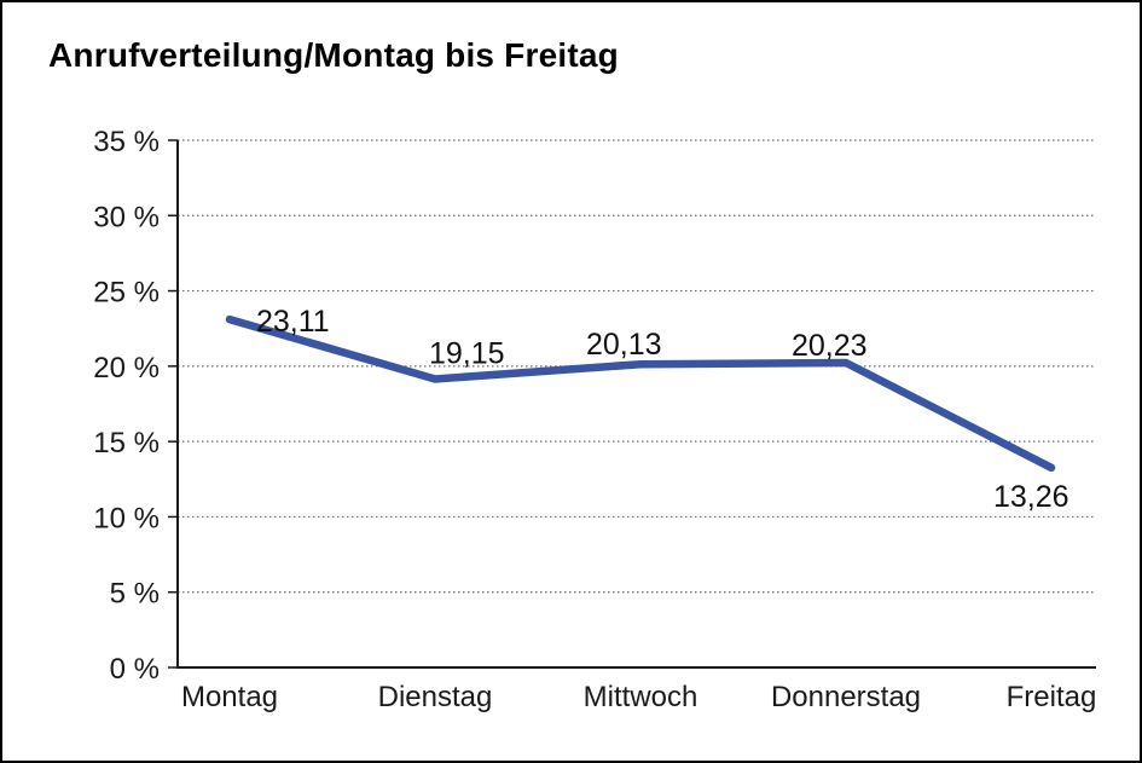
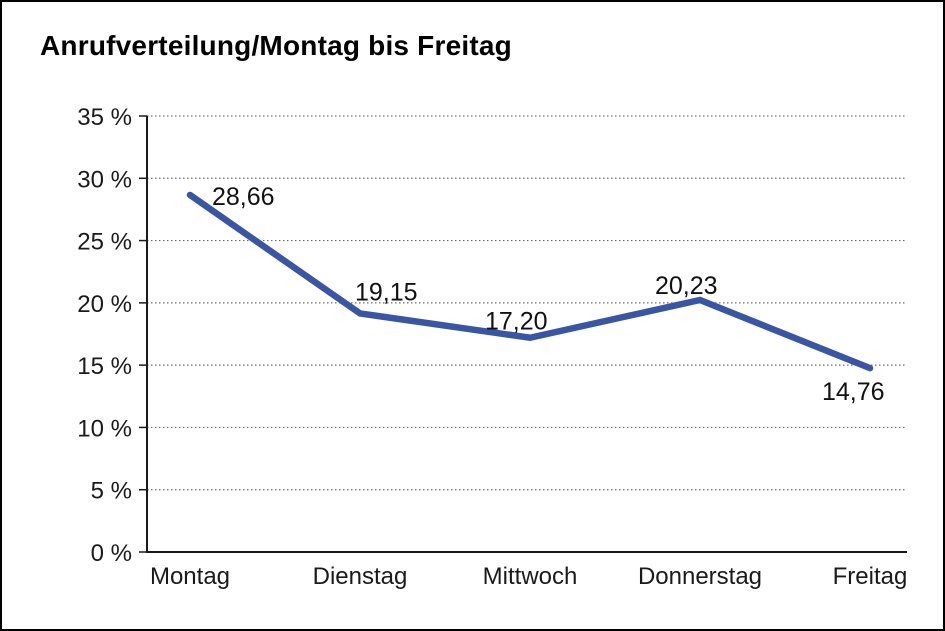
Montag: 23,11 -> 28,66
Mittwoch: 20,13 -> 17,20
Freitag: 13,26 -> 14,76
